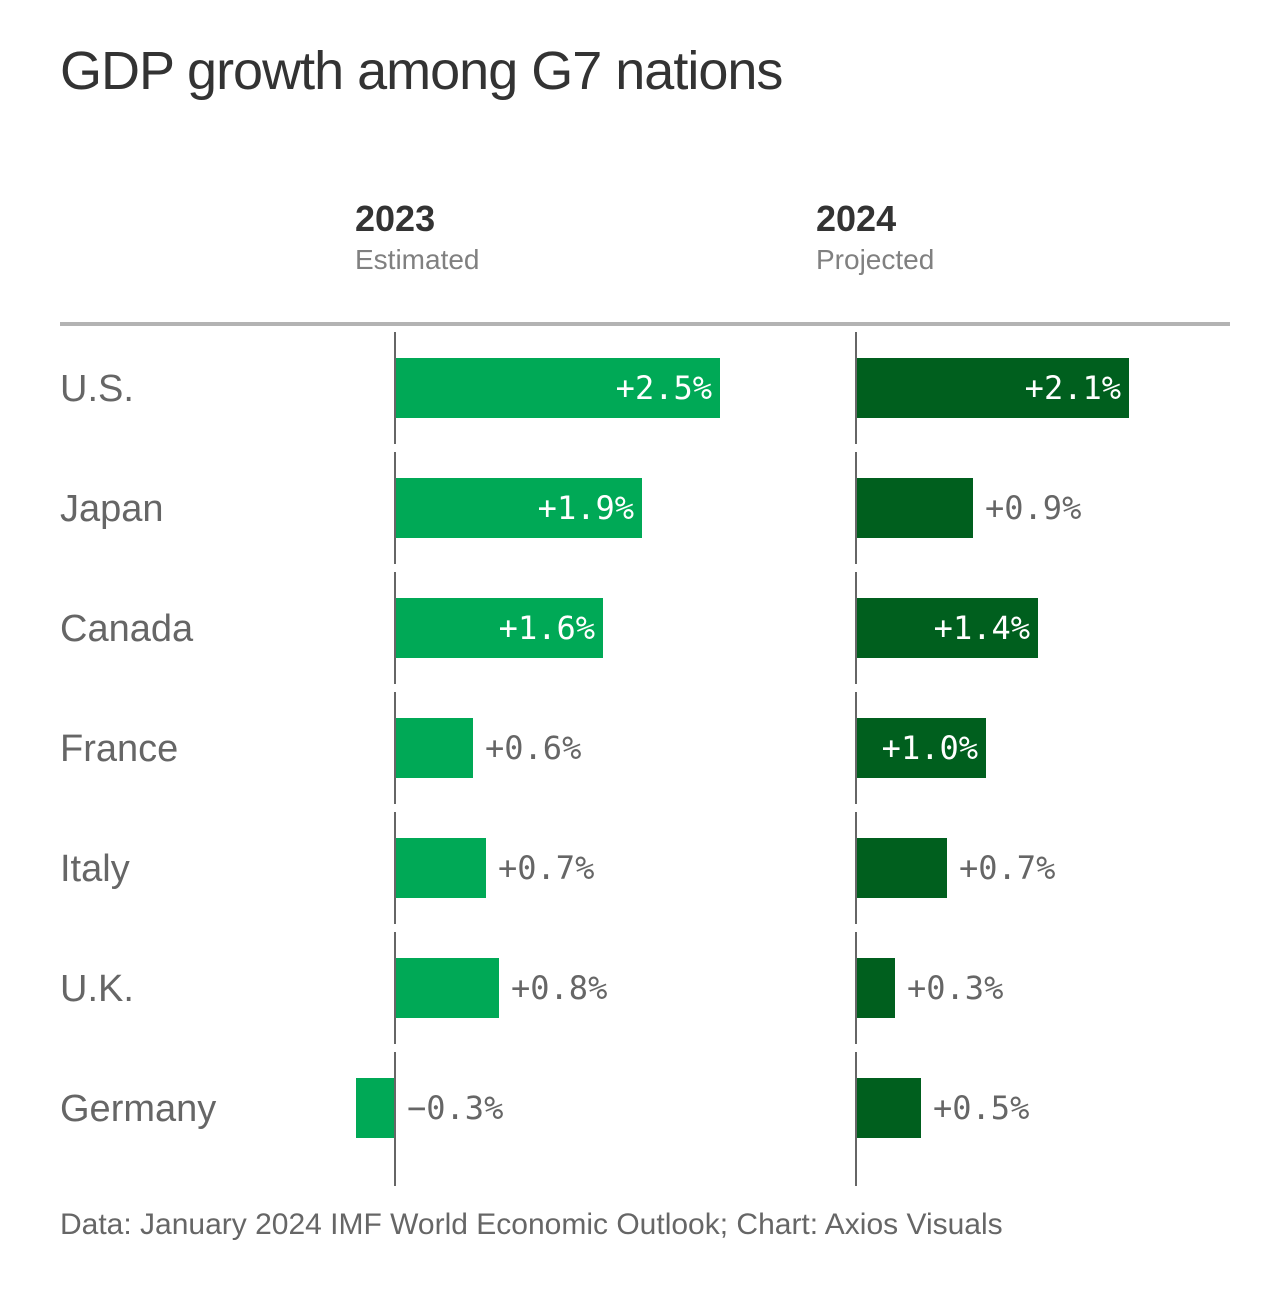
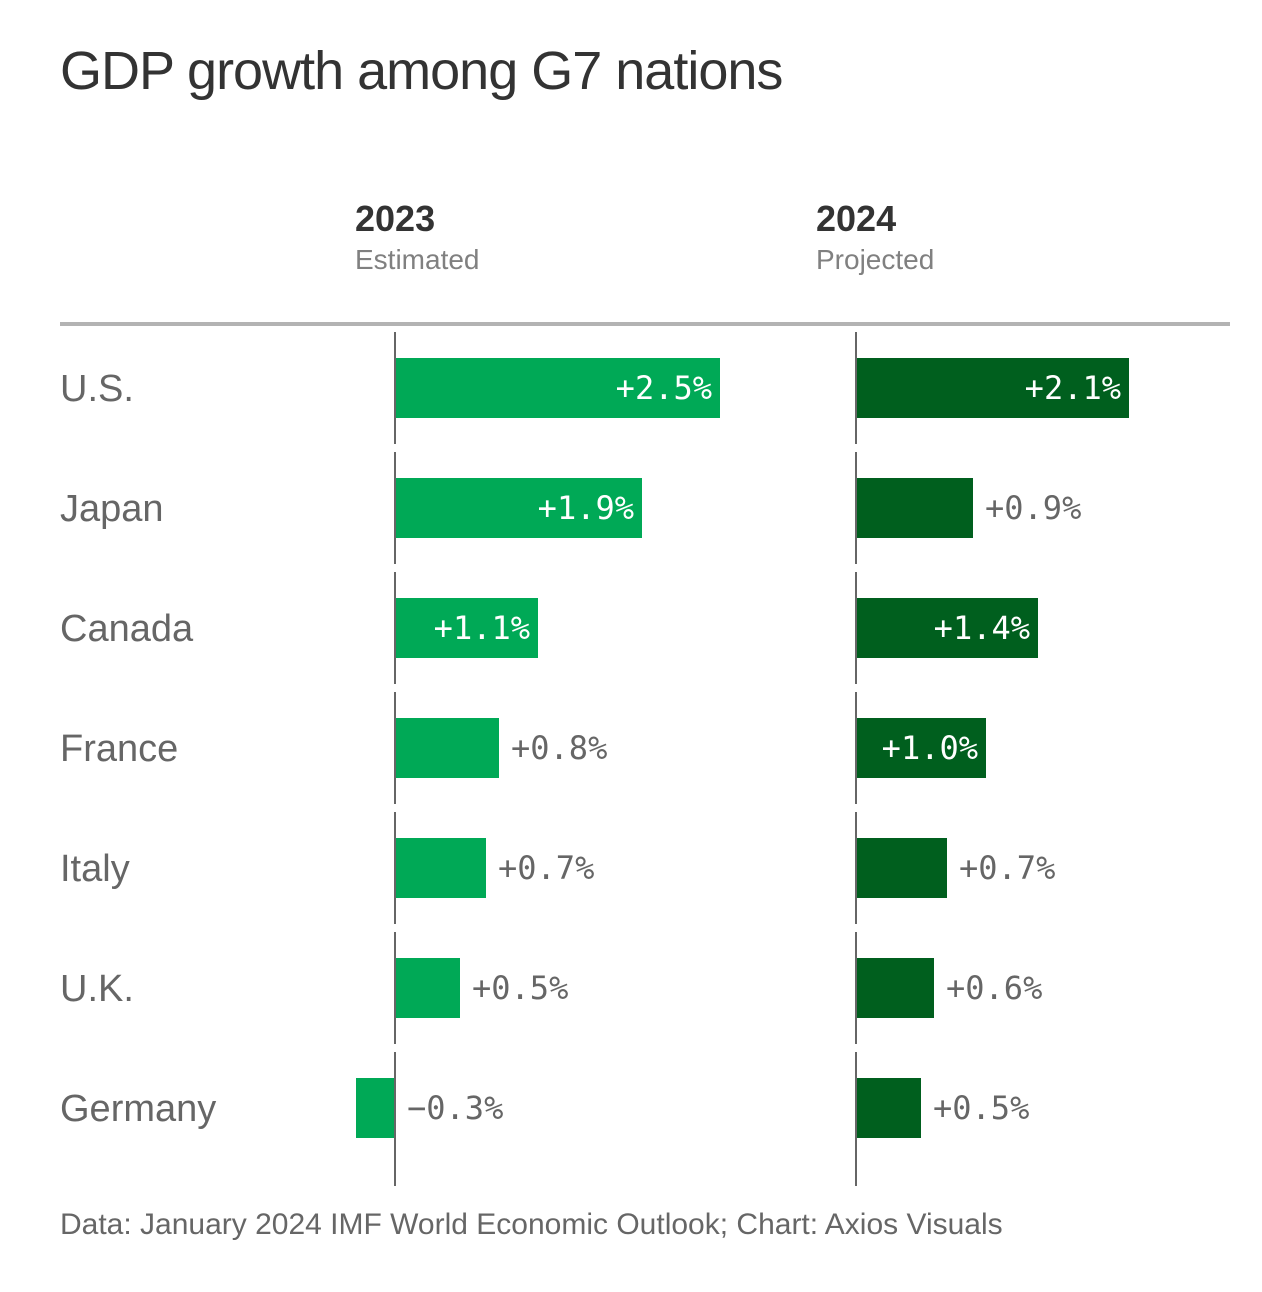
2023/Canada: +1.6% -> +1.1%
2023/France: +0.6% -> +0.8%
2023/U.K.: +0.8% -> +0.5%
2024/U.K.: +0.3% -> +0.6%
